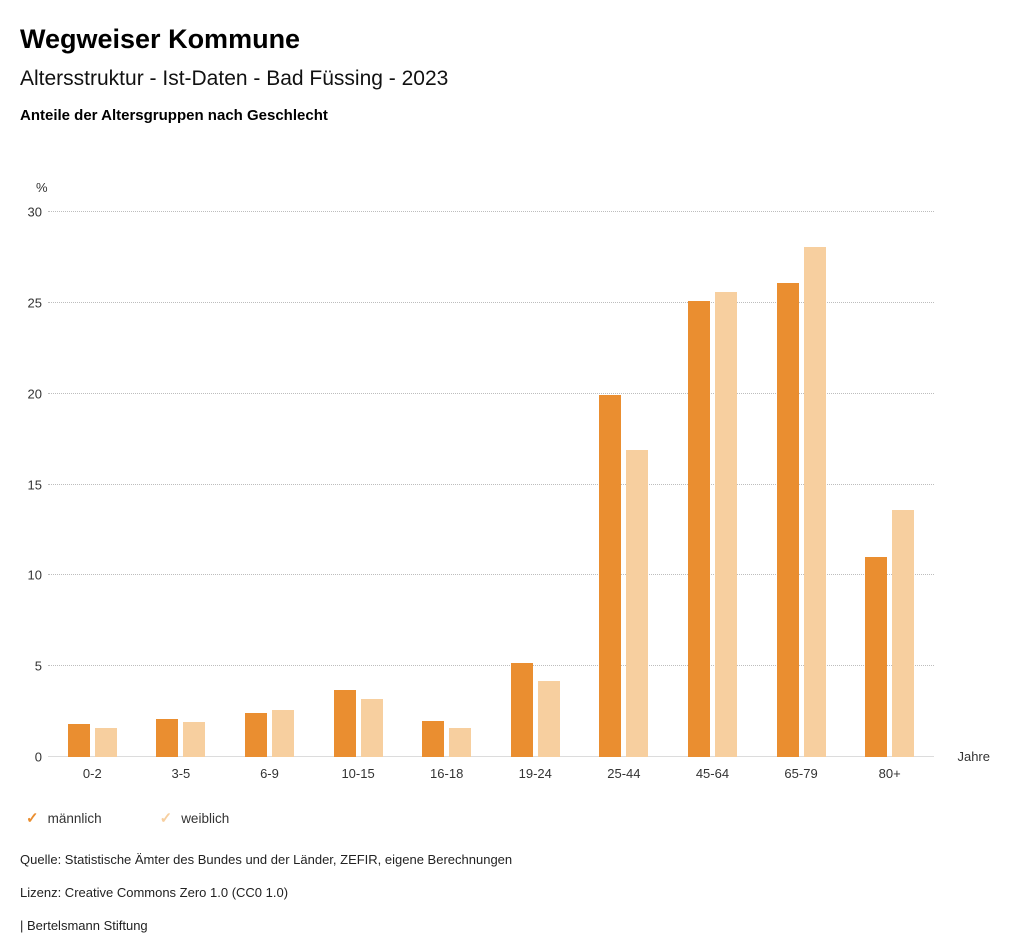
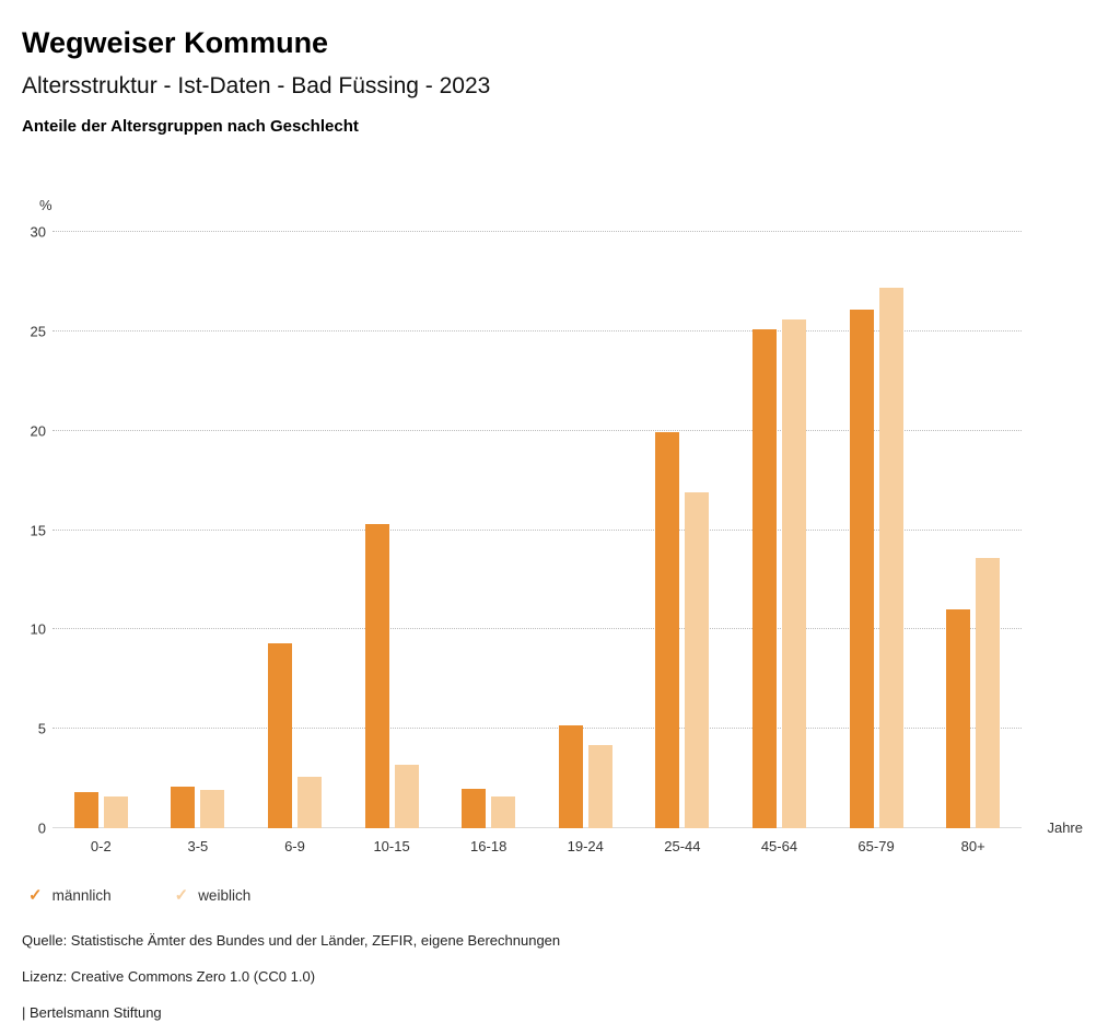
männlich/6-9: 2.4 -> 9.3
männlich/10-15: 3.7 -> 15.3
weiblich/65-79: 28.1 -> 27.2
